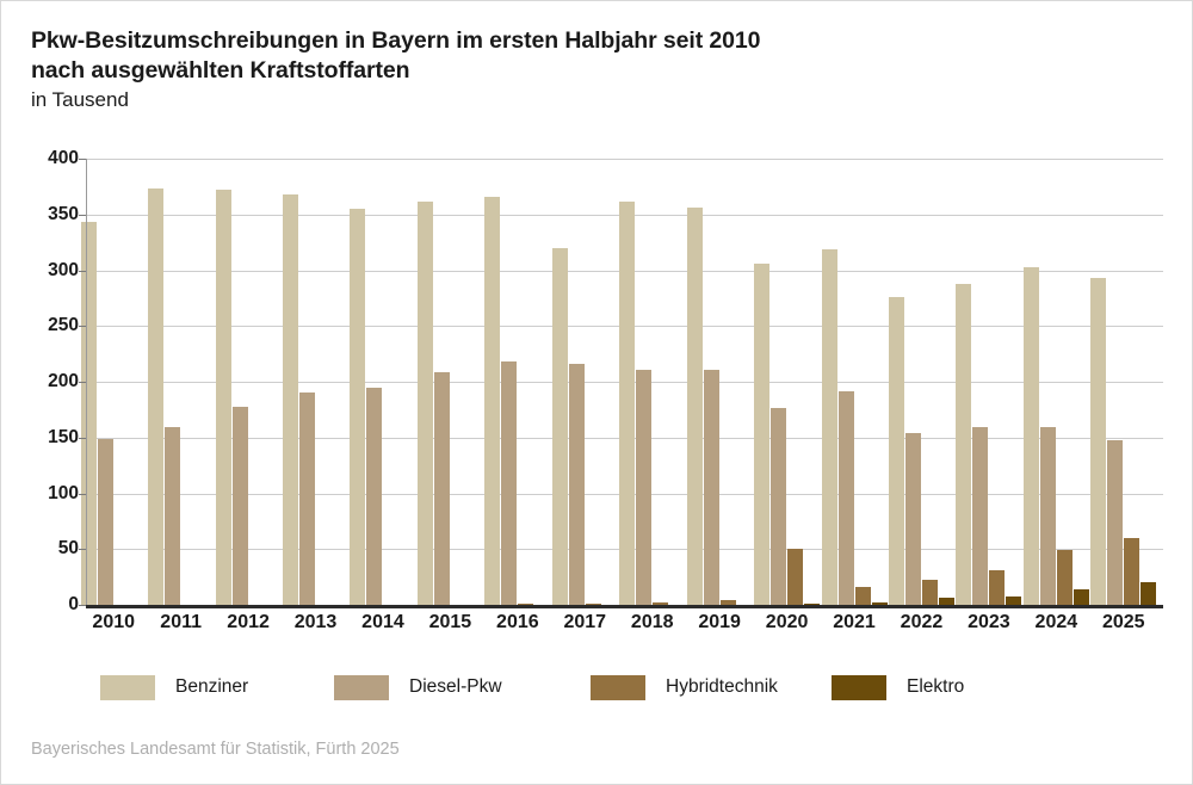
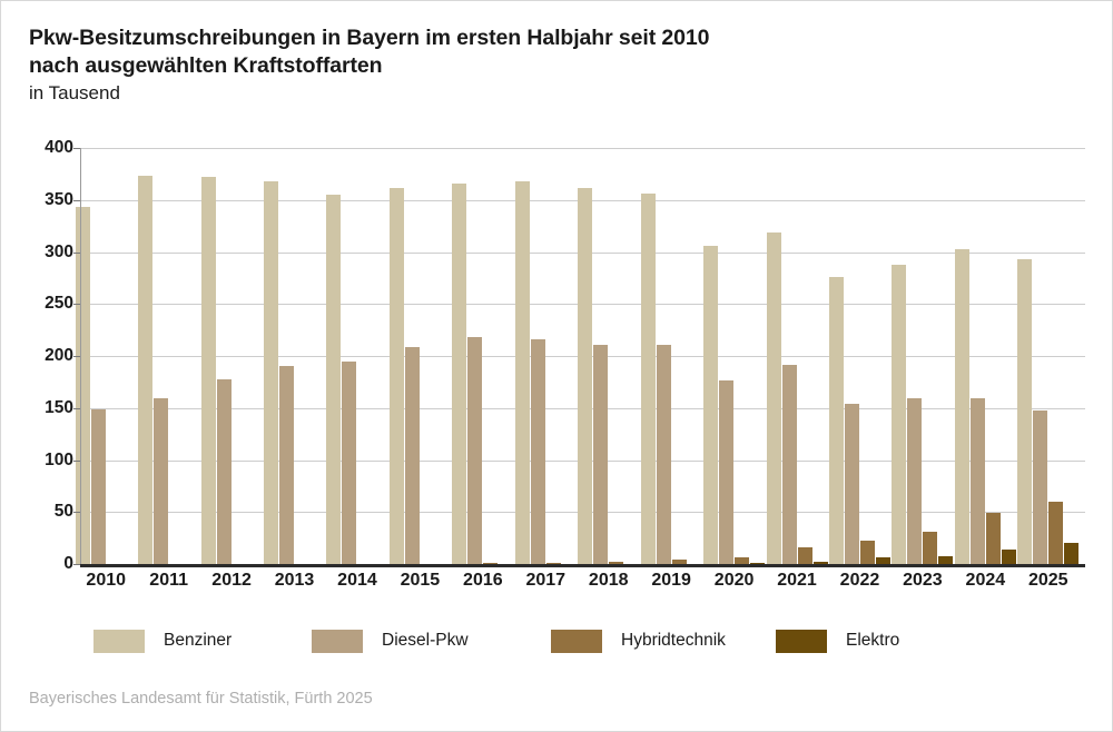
Benziner/2017: 320 -> 370
Hybridtechnik/2020: 50 -> 10
